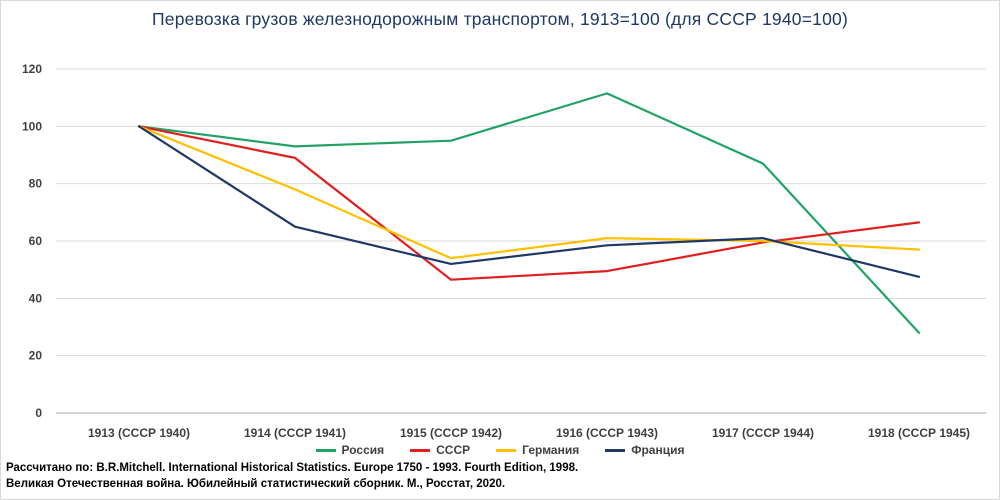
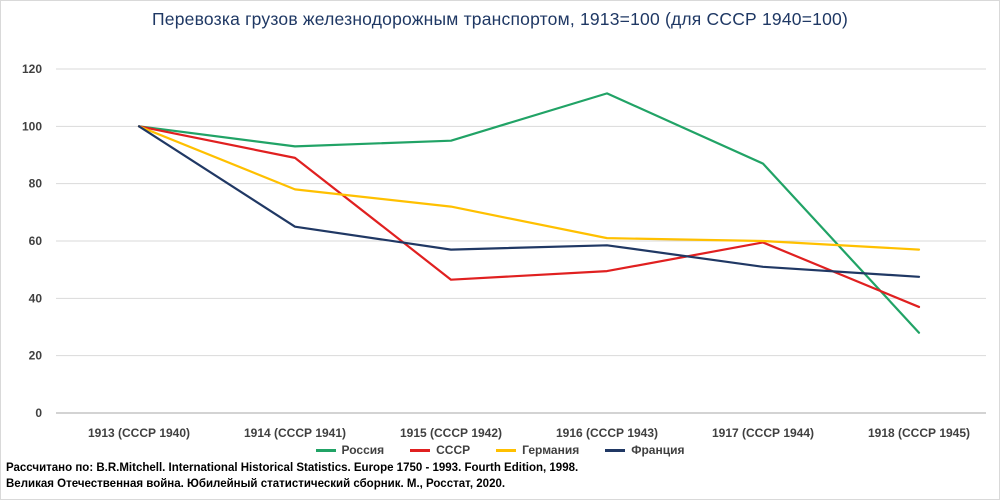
Германия/1915 (СССР 1942): 54 -> 72
Франция/1915 (СССР 1942): 52 -> 57
Франция/1917 (СССР 1944): 61 -> 51
СССР/1918 (СССР 1945): 66 -> 37
